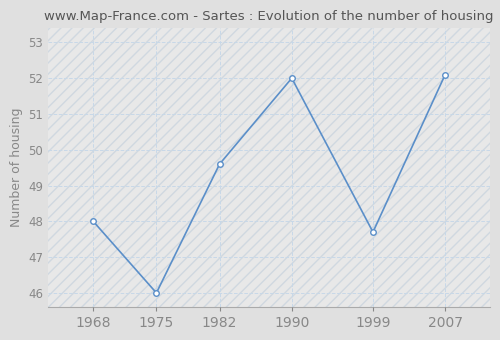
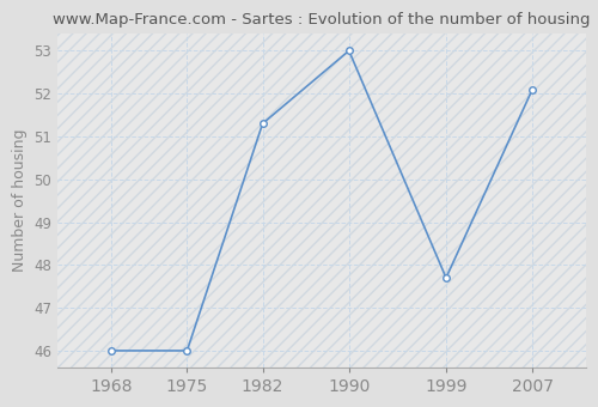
1968: 48.0 -> 46.0
1982: 49.6 -> 51.3
1990: 52.0 -> 53.0
